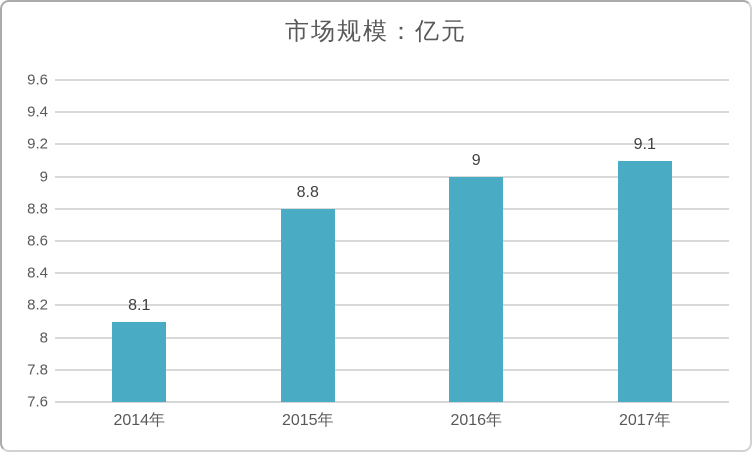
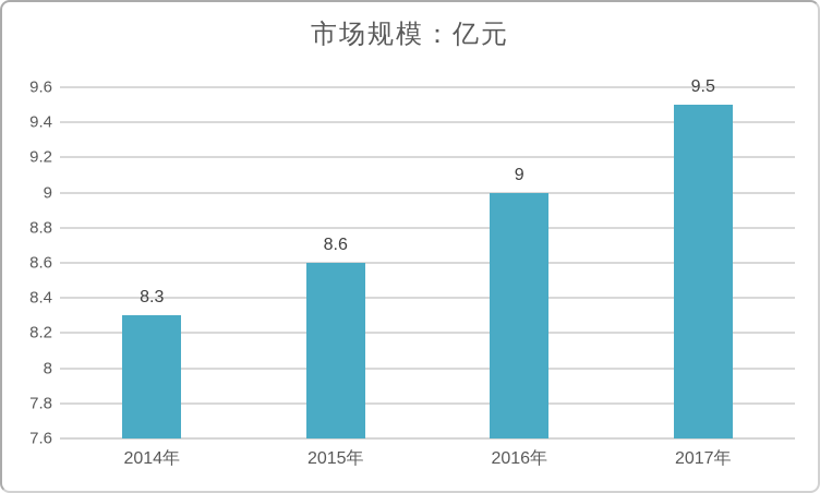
2014年: 8.1 -> 8.3
2015年: 8.8 -> 8.6
2017年: 9.1 -> 9.5
